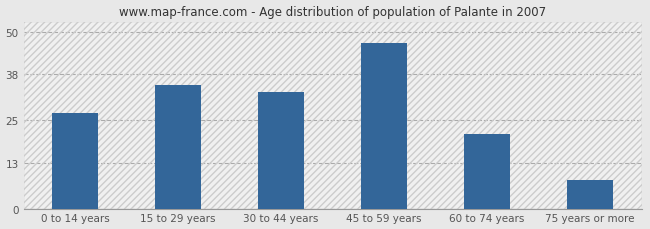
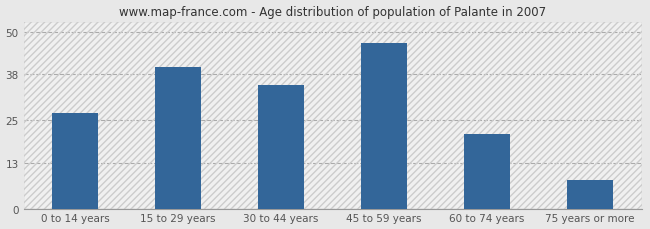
15 to 29 years: 35 -> 40
30 to 44 years: 33 -> 35
